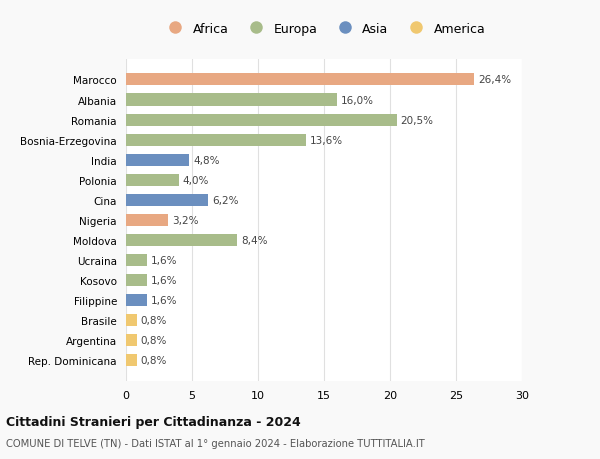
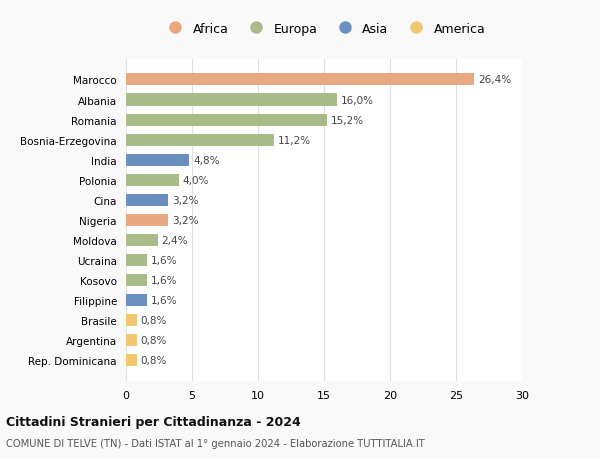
Romania: 20,5% -> 15,2%
Bosnia-Erzegovina: 13,6% -> 11,2%
Cina: 6,2% -> 3,2%
Moldova: 8,4% -> 2,4%
